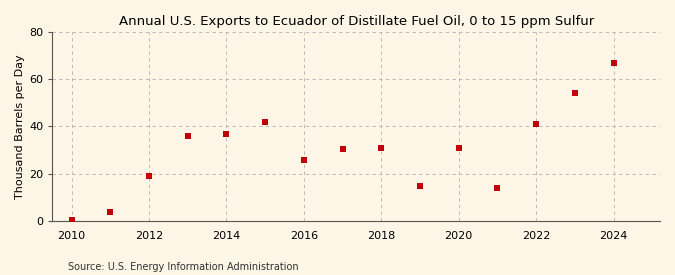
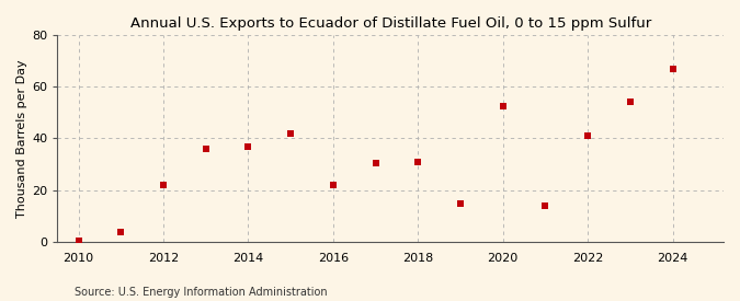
2012: 19.0 -> 22.0
2016: 26.0 -> 22.0
2020: 31.0 -> 52.5
